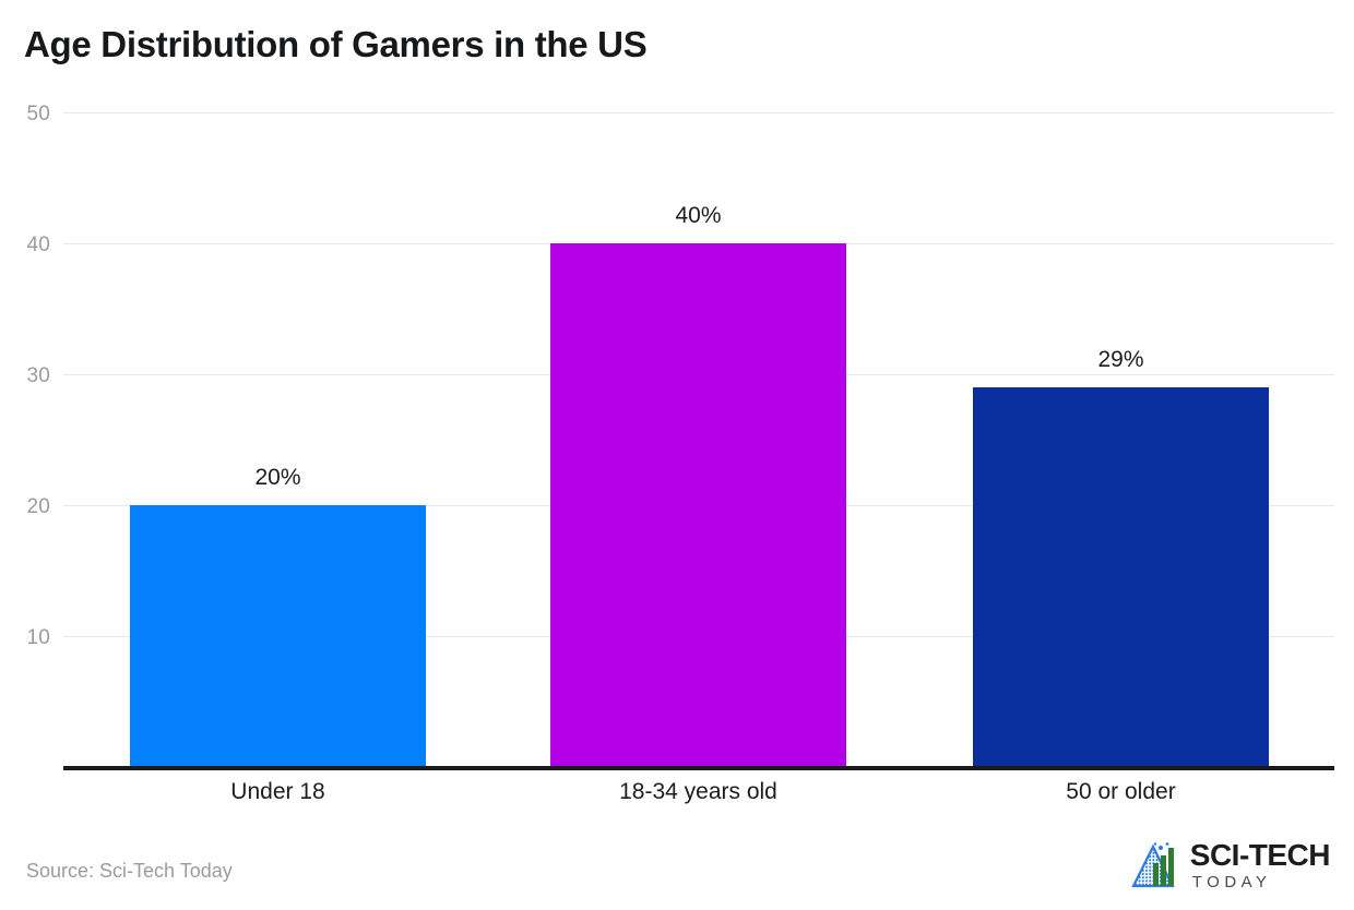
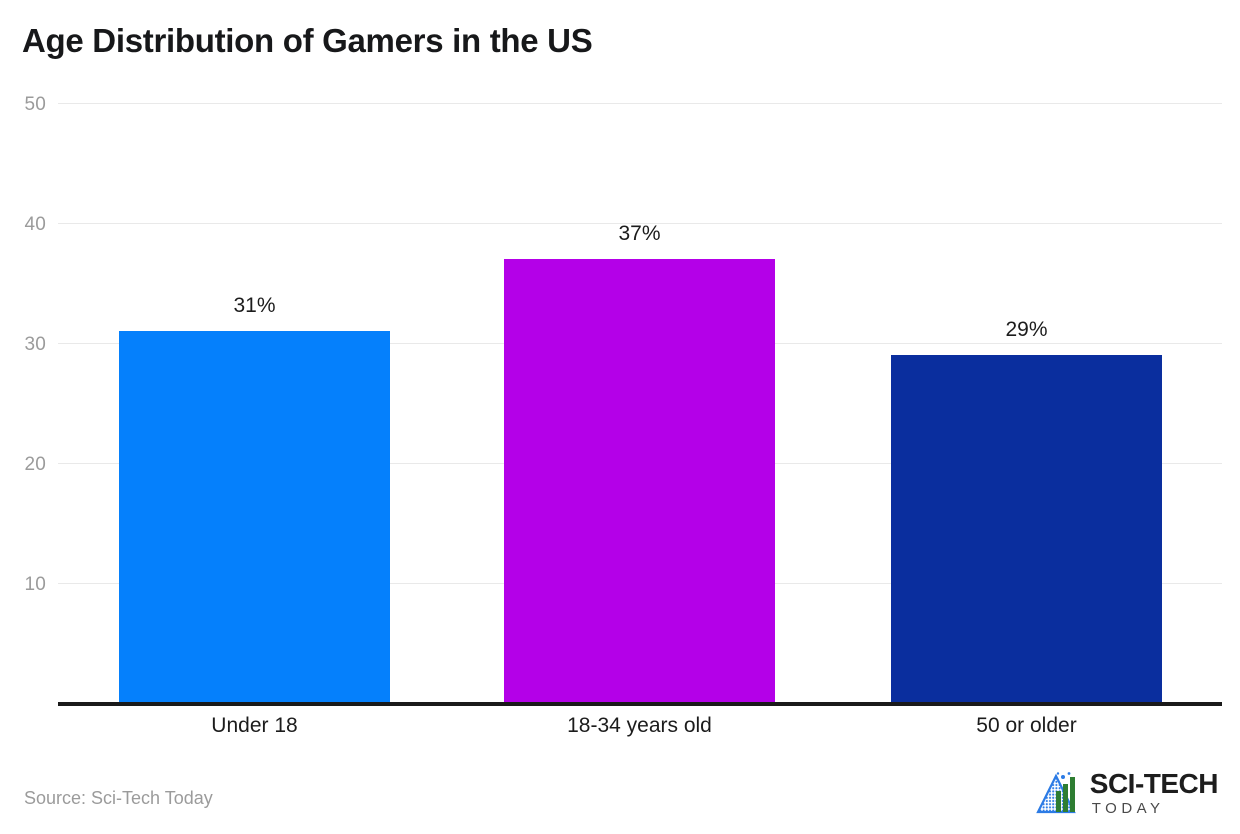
Under 18: 20% -> 31%
18-34 years old: 40% -> 37%
